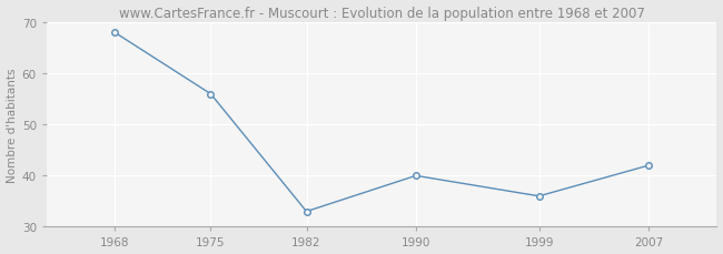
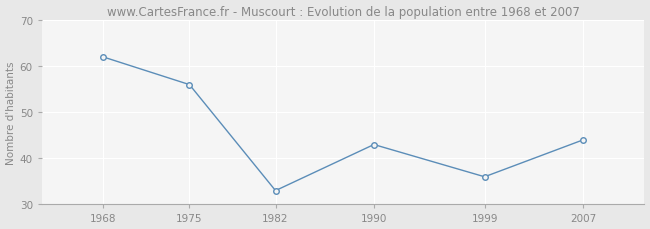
1968: 68 -> 62
1990: 40 -> 43
2007: 42 -> 44
